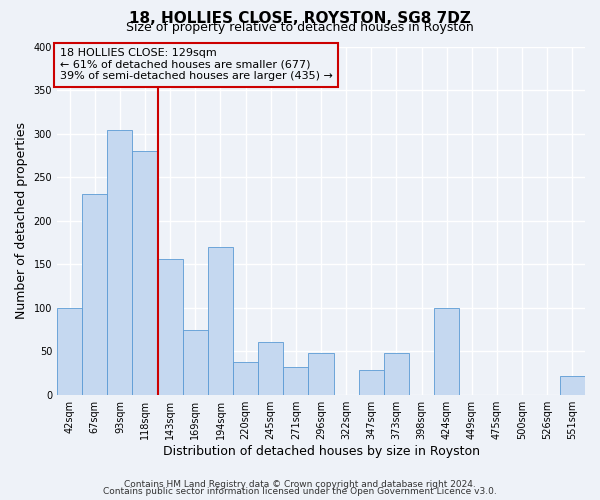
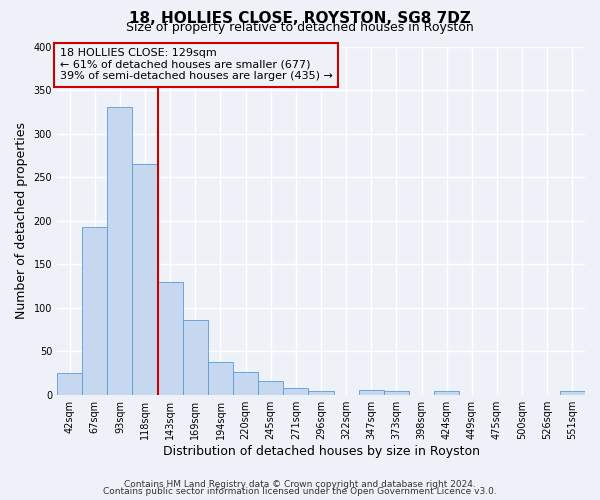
42sqm: 100 -> 25
67sqm: 230 -> 193
93sqm: 304 -> 330
118sqm: 280 -> 265
143sqm: 156 -> 130
169sqm: 74 -> 86
194sqm: 170 -> 38
220sqm: 38 -> 26
245sqm: 60 -> 16
271sqm: 32 -> 8
296sqm: 48 -> 4
347sqm: 28 -> 5
373sqm: 48 -> 4
424sqm: 100 -> 4
551sqm: 22 -> 4
